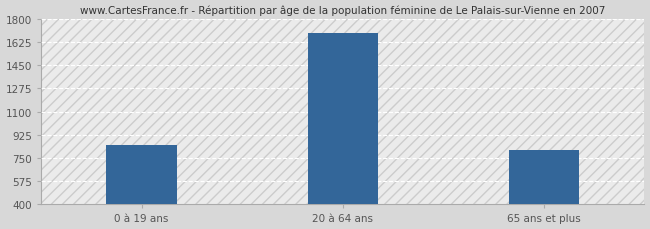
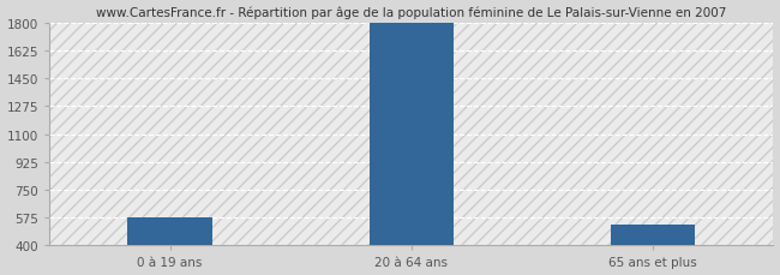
0 à 19 ans: 850 -> 580
20 à 64 ans: 1690 -> 1800
65 ans et plus: 810 -> 530
